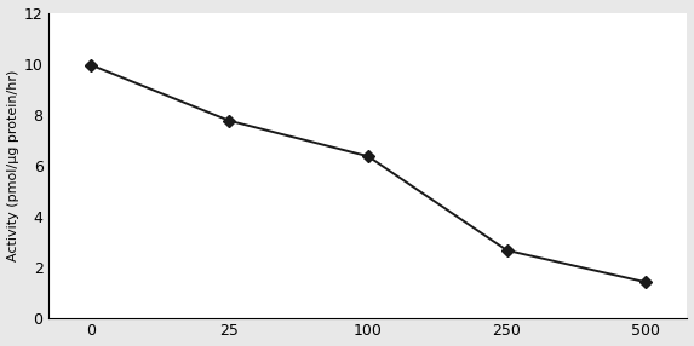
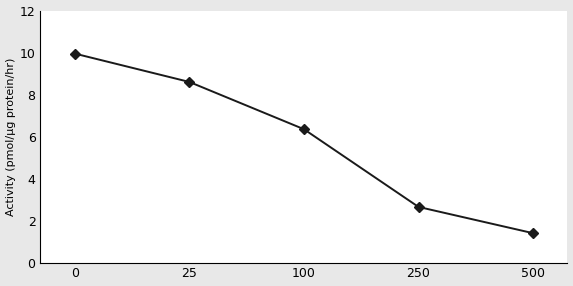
25: 7.75 -> 8.60
